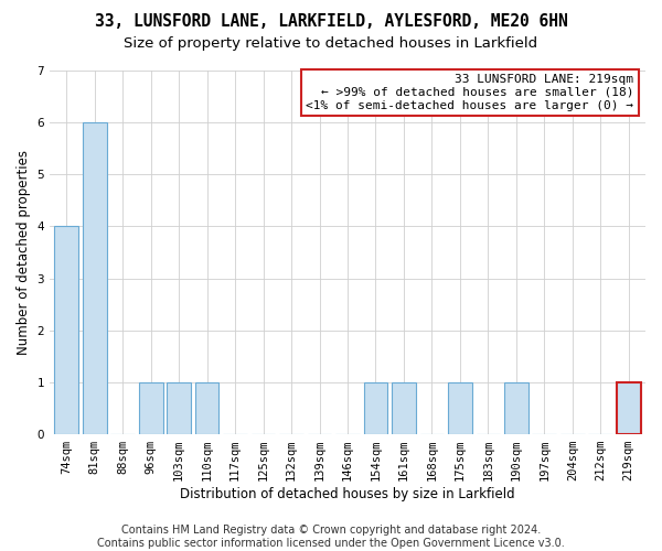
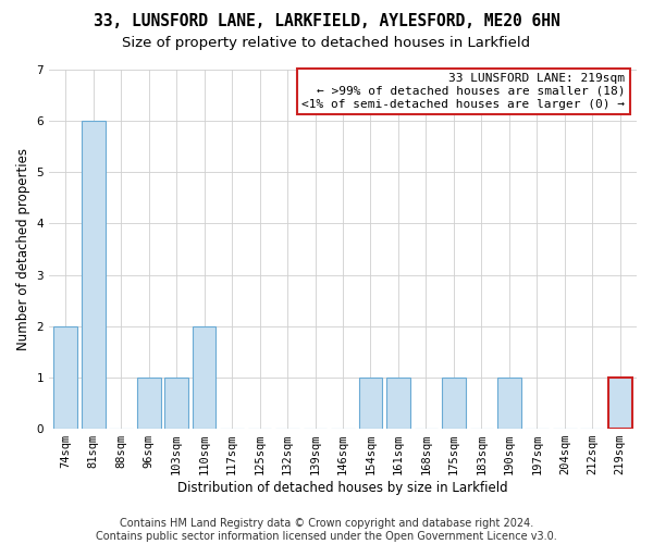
74sqm: 4 -> 2
110sqm: 1 -> 2
